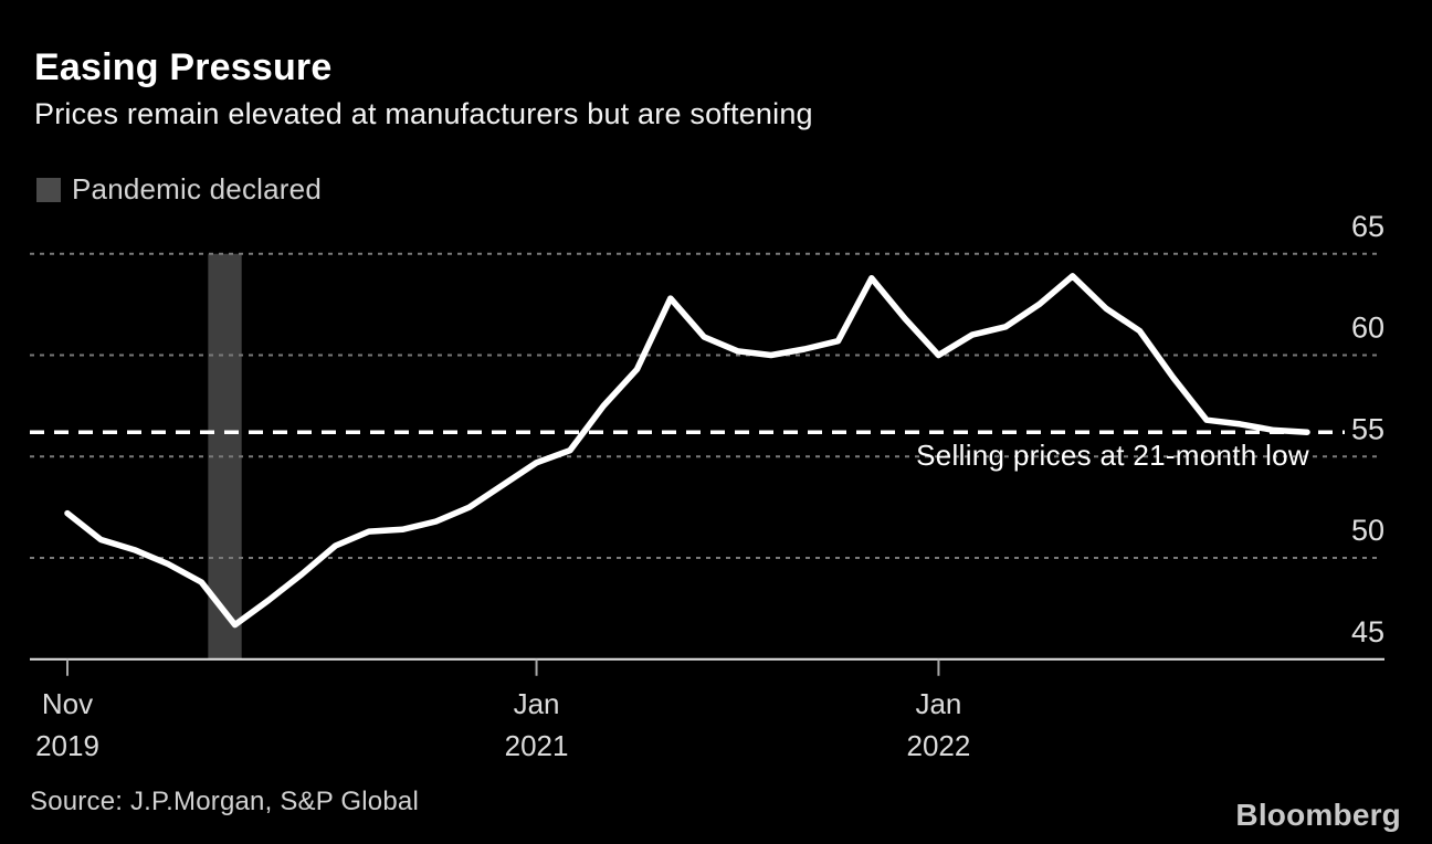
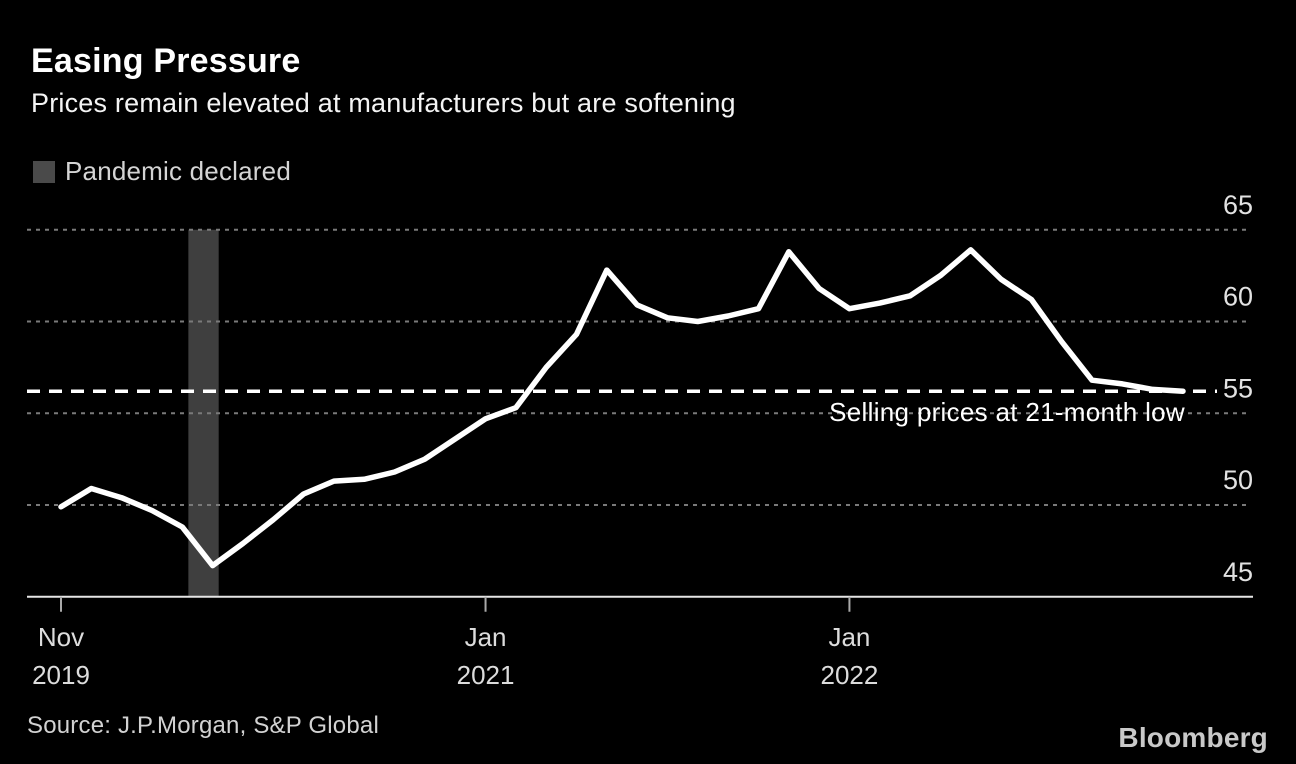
Nov 2019: 52.2 -> 49.9
Jan 2022: 60.0 -> 60.7
